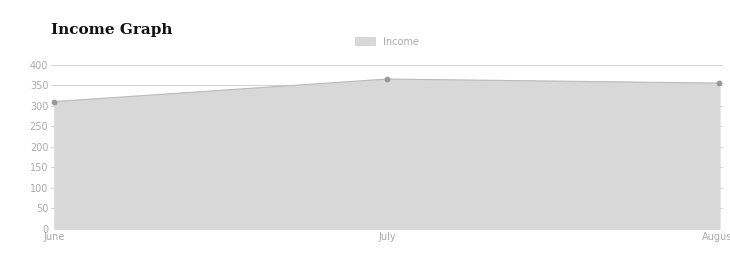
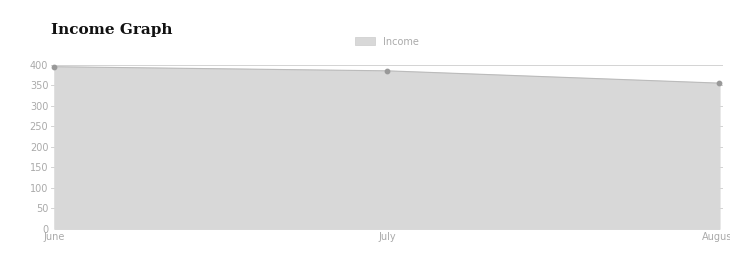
June: 310 -> 395
July: 365 -> 385
